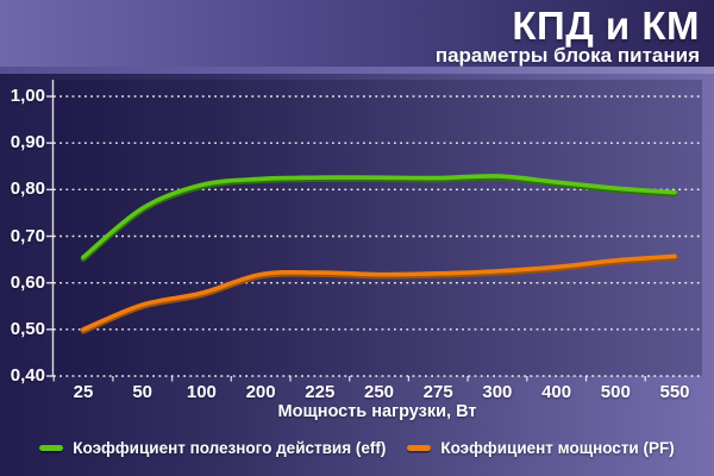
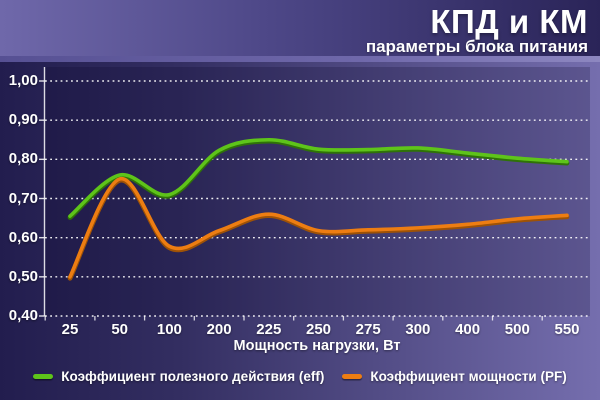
Коэффициент мощности (PF)/50: 0,55 -> 0,75
Коэффициент полезного действия (eff)/100: 0,81 -> 0,71
Коэффициент полезного действия (eff)/225: 0,83 -> 0,85
Коэффициент мощности (PF)/225: 0,62 -> 0,66
